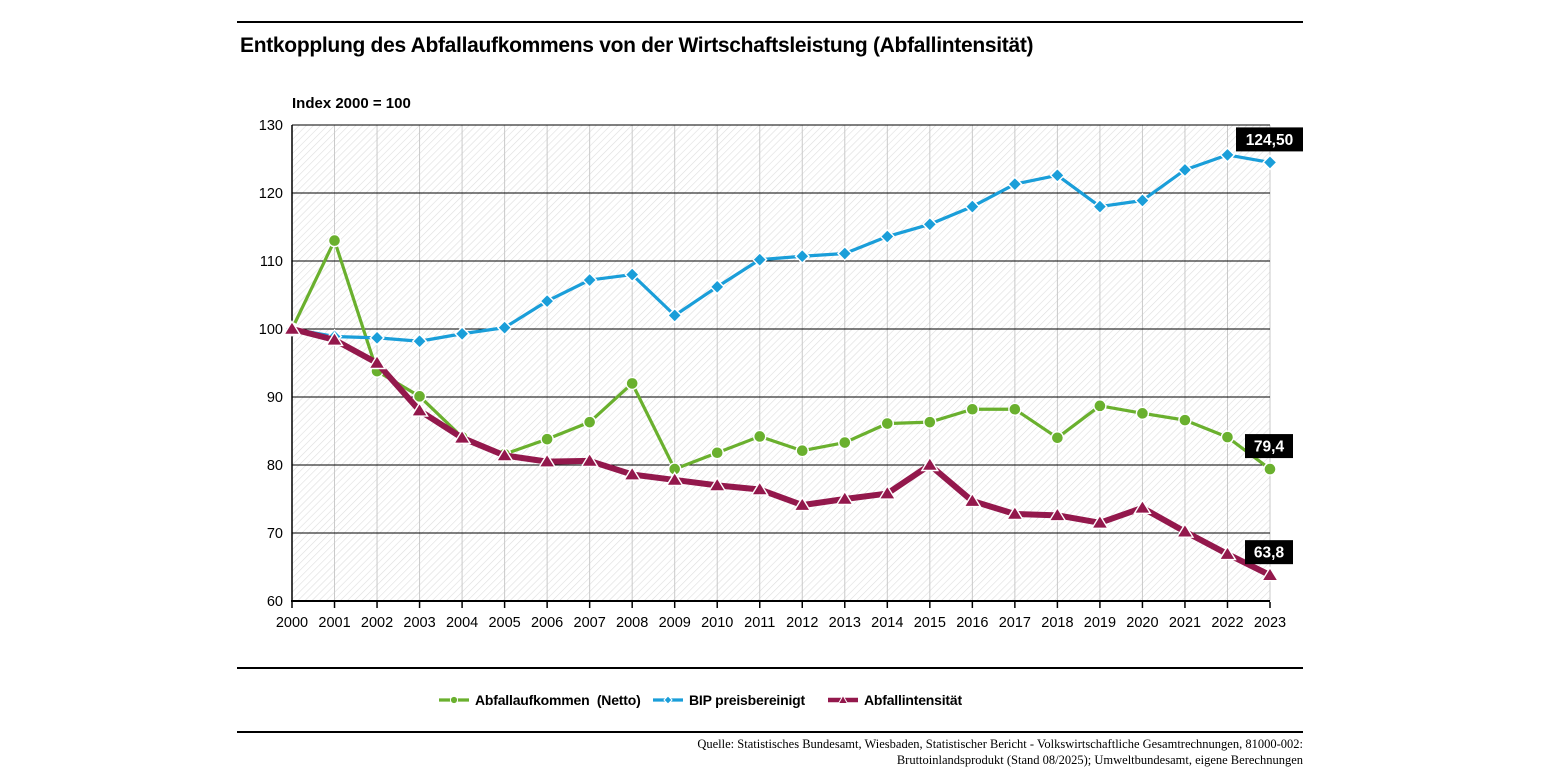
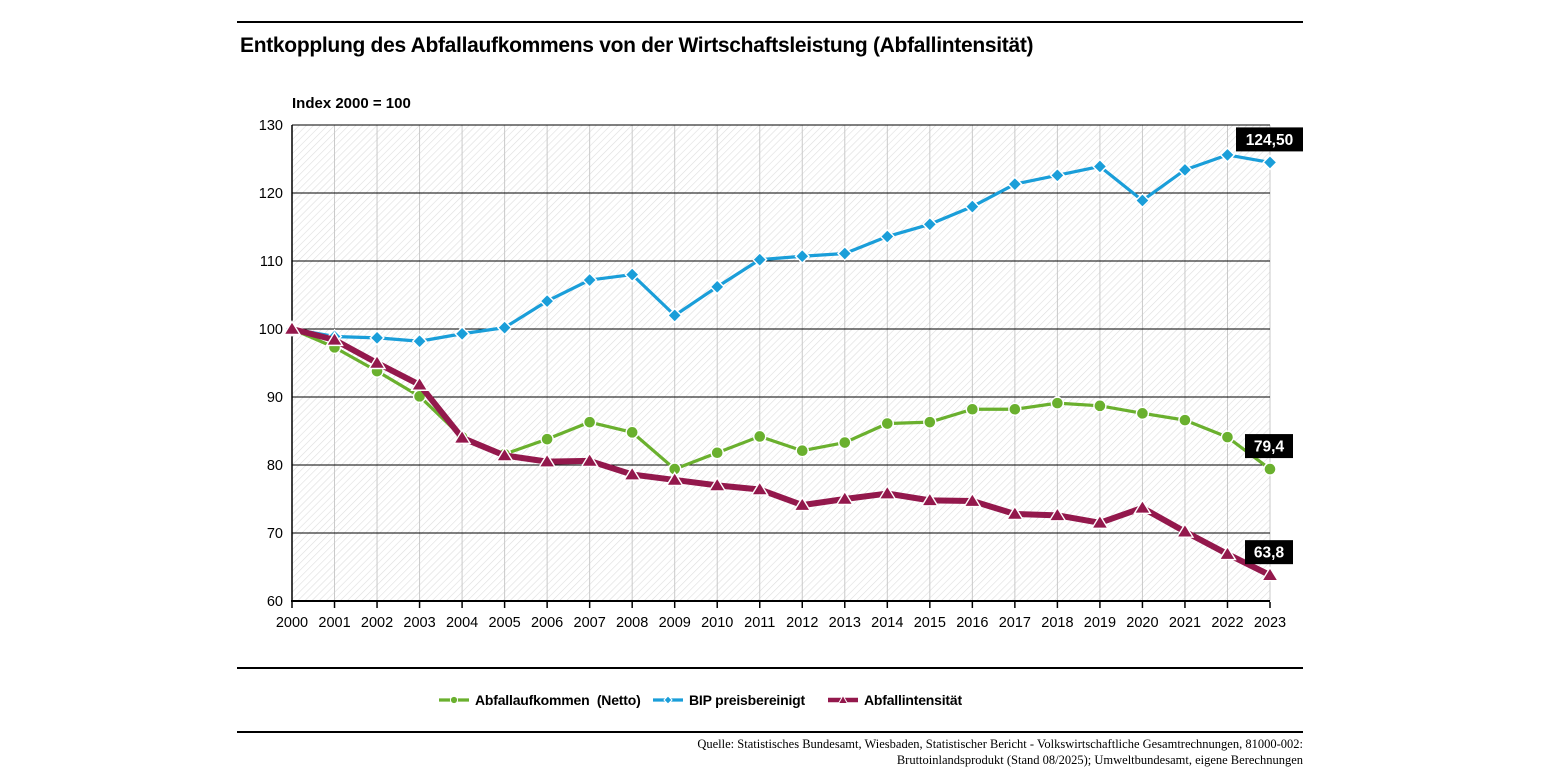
Abfallaufkommen (Netto)/2001: 113 -> 97
Abfallintensität/2003: 88 -> 92
Abfallaufkommen (Netto)/2008: 92 -> 85
Abfallintensität/2015: 80 -> 75
Abfallaufkommen (Netto)/2018: 84 -> 89
BIP preisbereinigt/2019: 118 -> 124
